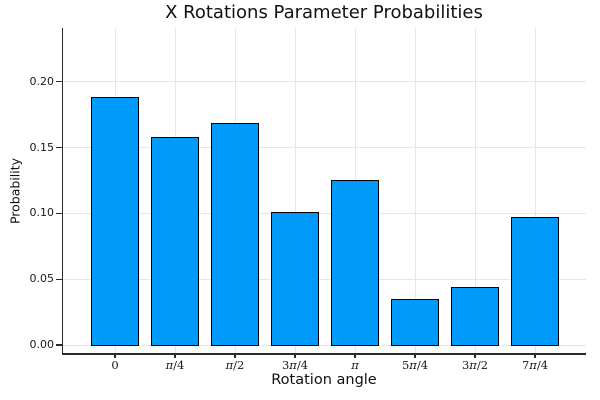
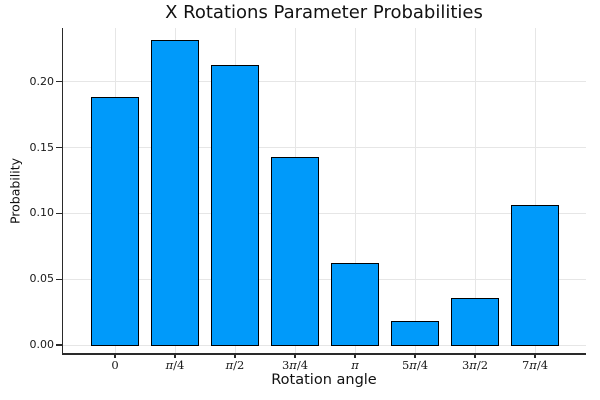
π/4: 0.158 -> 0.232
π/2: 0.169 -> 0.213
3π/4: 0.101 -> 0.143
π: 0.125 -> 0.062
5π/4: 0.035 -> 0.018
3π/2: 0.044 -> 0.036
7π/4: 0.097 -> 0.106
